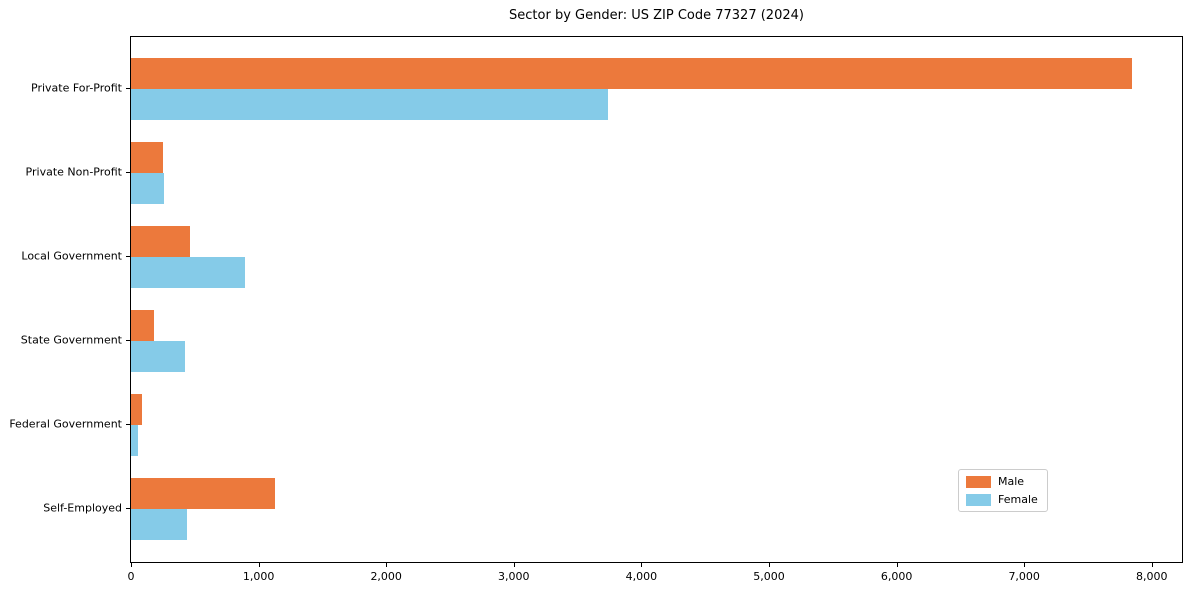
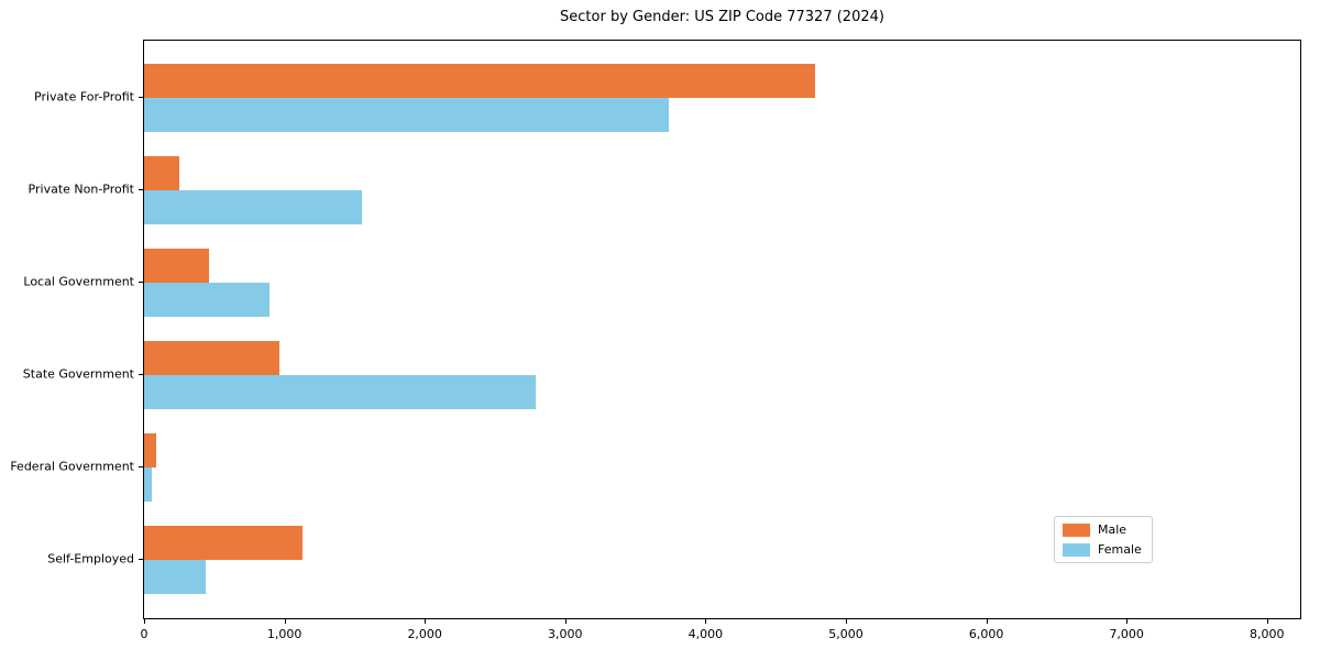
Male/Private For-Profit: 7840 -> 4780
Female/Private Non-Profit: 260 -> 1550
Male/State Government: 180 -> 960
Female/State Government: 420 -> 2790
